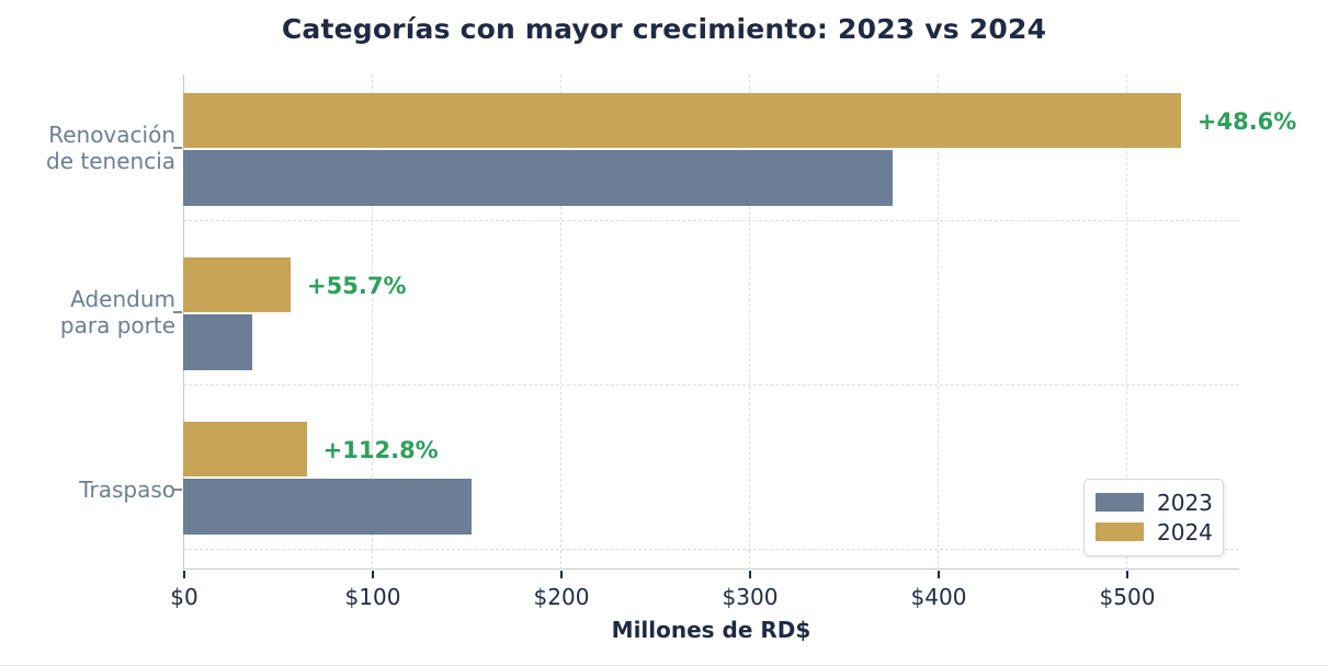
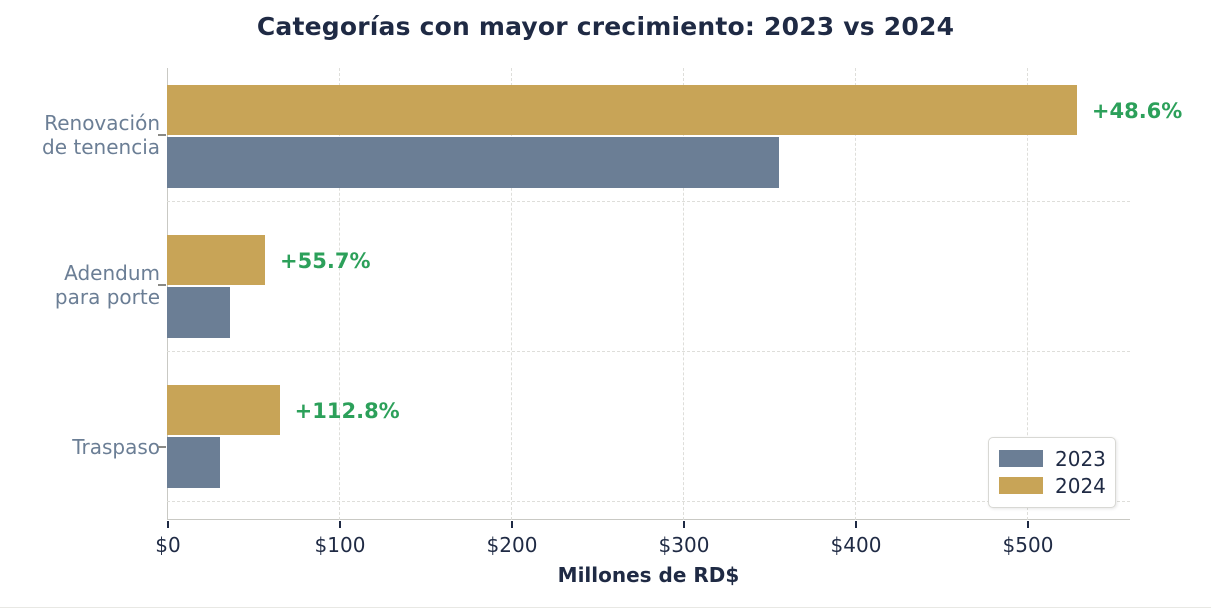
2023/Renovación de tenencia: $376 -> $356
2023/Traspaso: $153 -> $31
